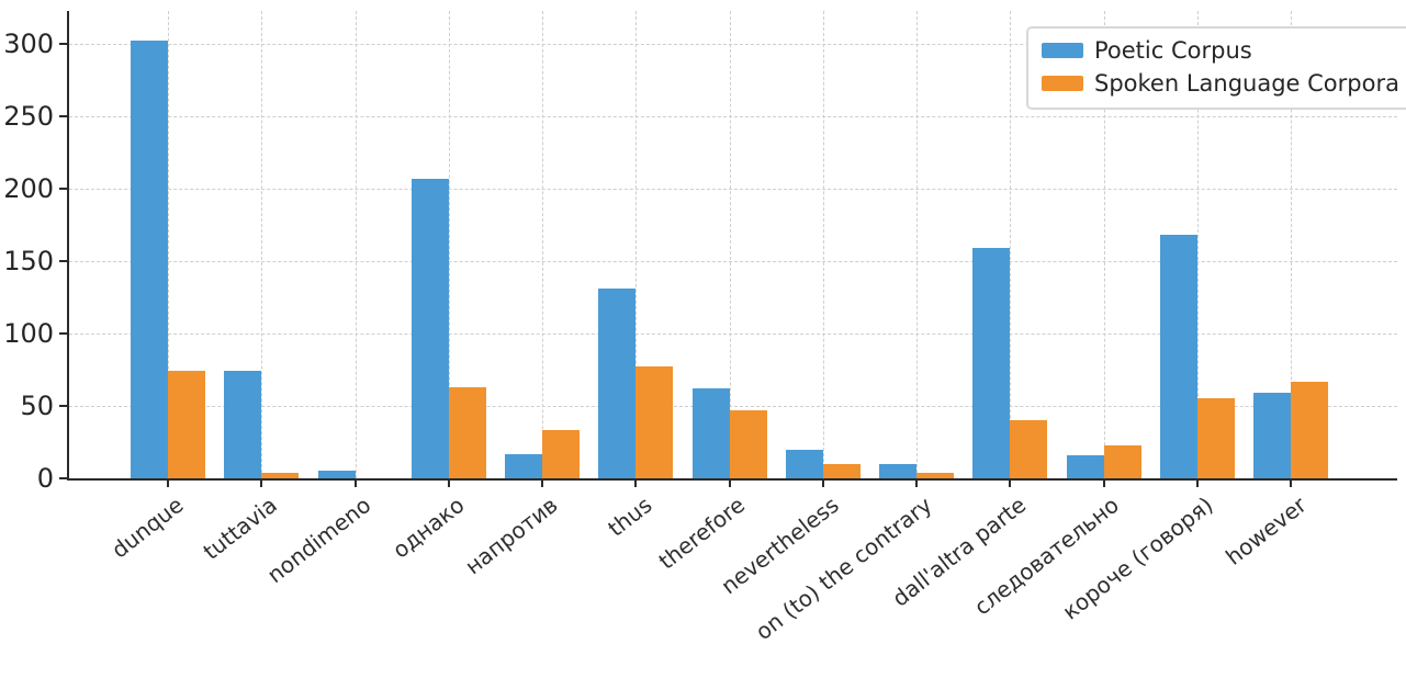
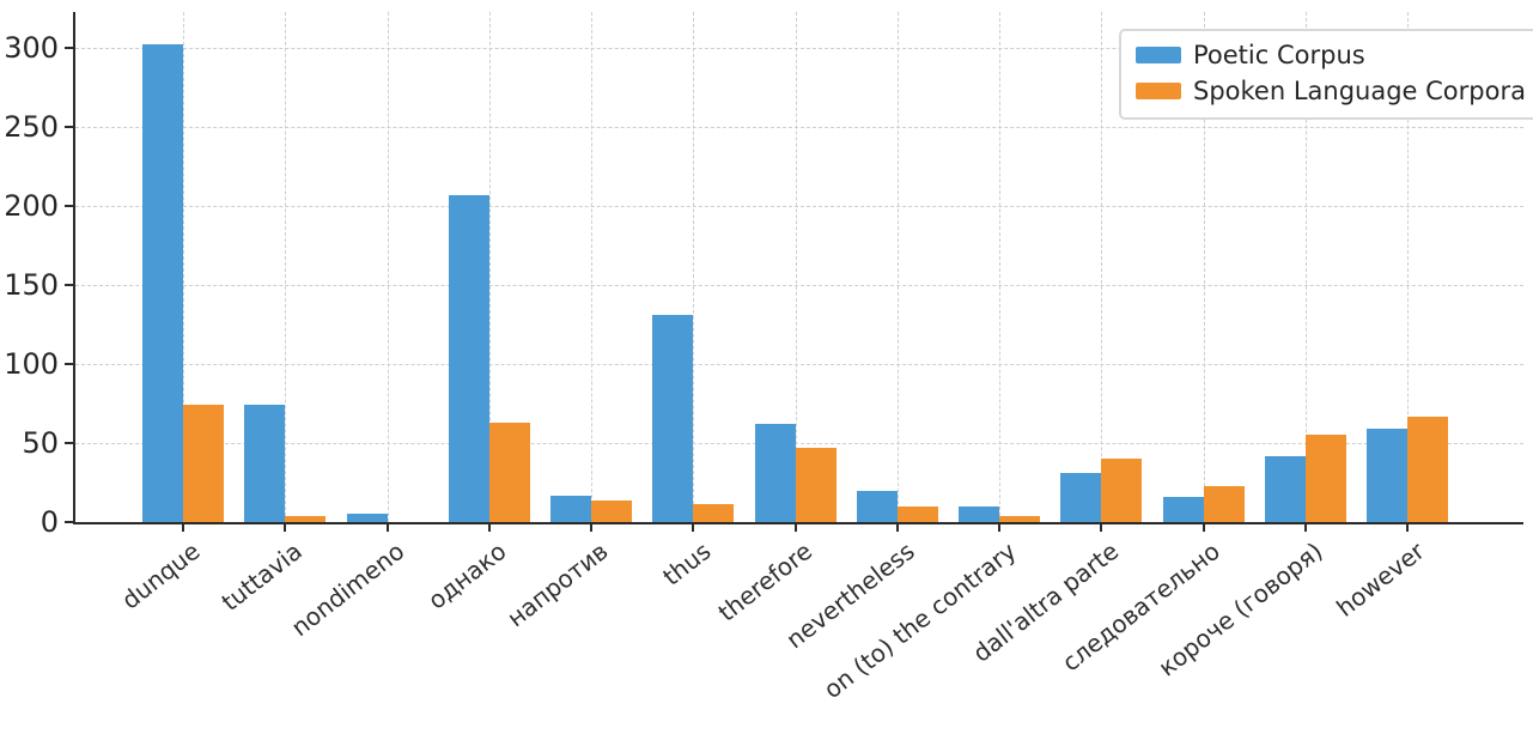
Spoken Language Corpora/напротив: 33 -> 14
Spoken Language Corpora/thus: 77 -> 11
Poetic Corpus/dall'altra parte: 159 -> 31
Poetic Corpus/короче (говоря): 168 -> 42
